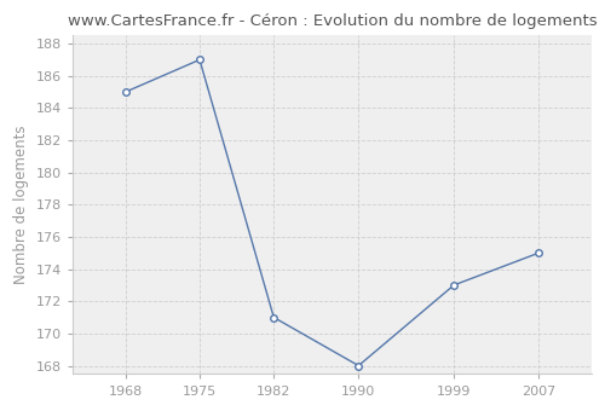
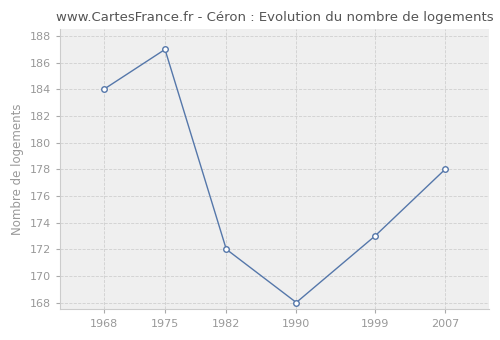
1968: 185 -> 184
1982: 171 -> 172
2007: 175 -> 178
